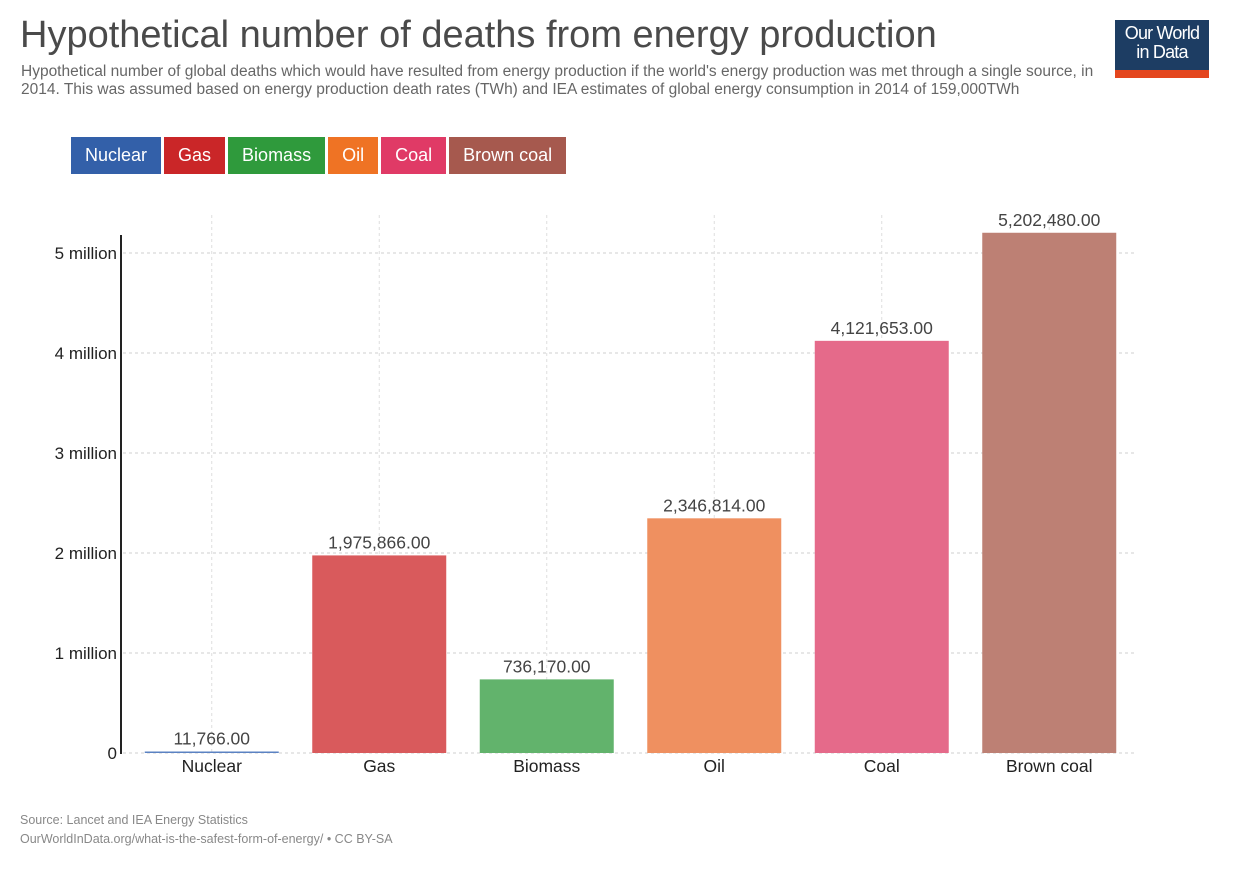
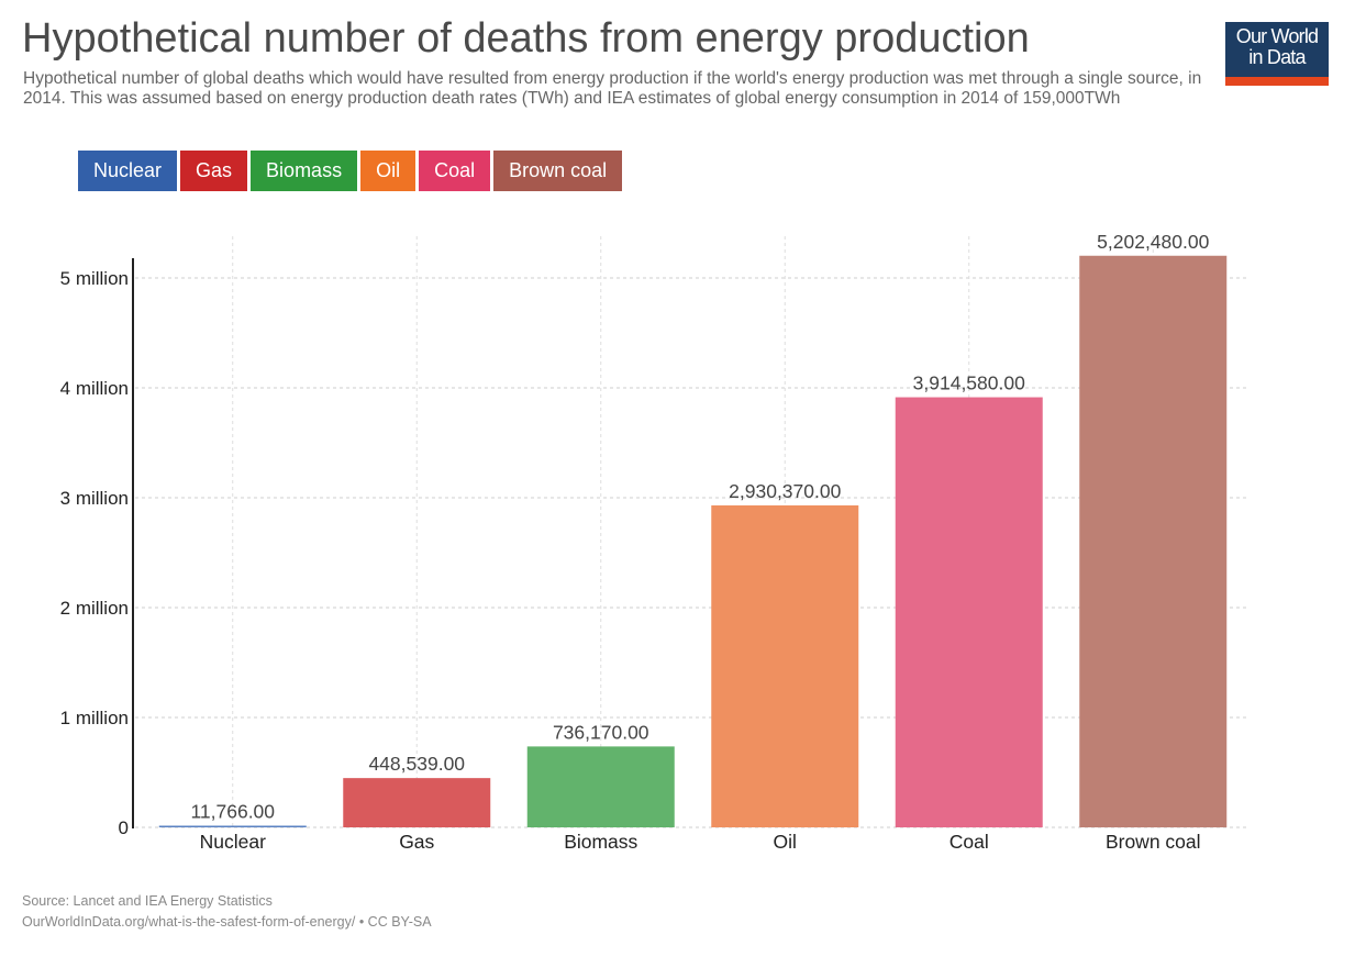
Gas: 1,975,866.00 -> 448,539.00
Oil: 2,346,814.00 -> 2,930,370.00
Coal: 4,121,653.00 -> 3,914,580.00
